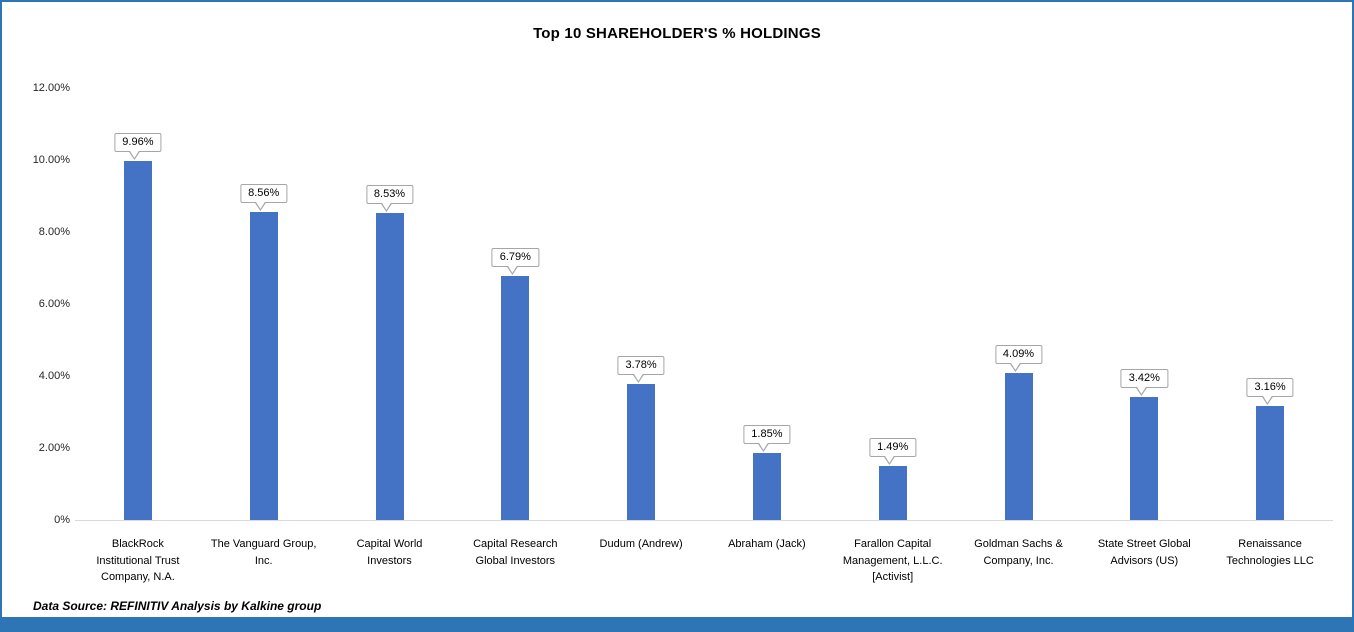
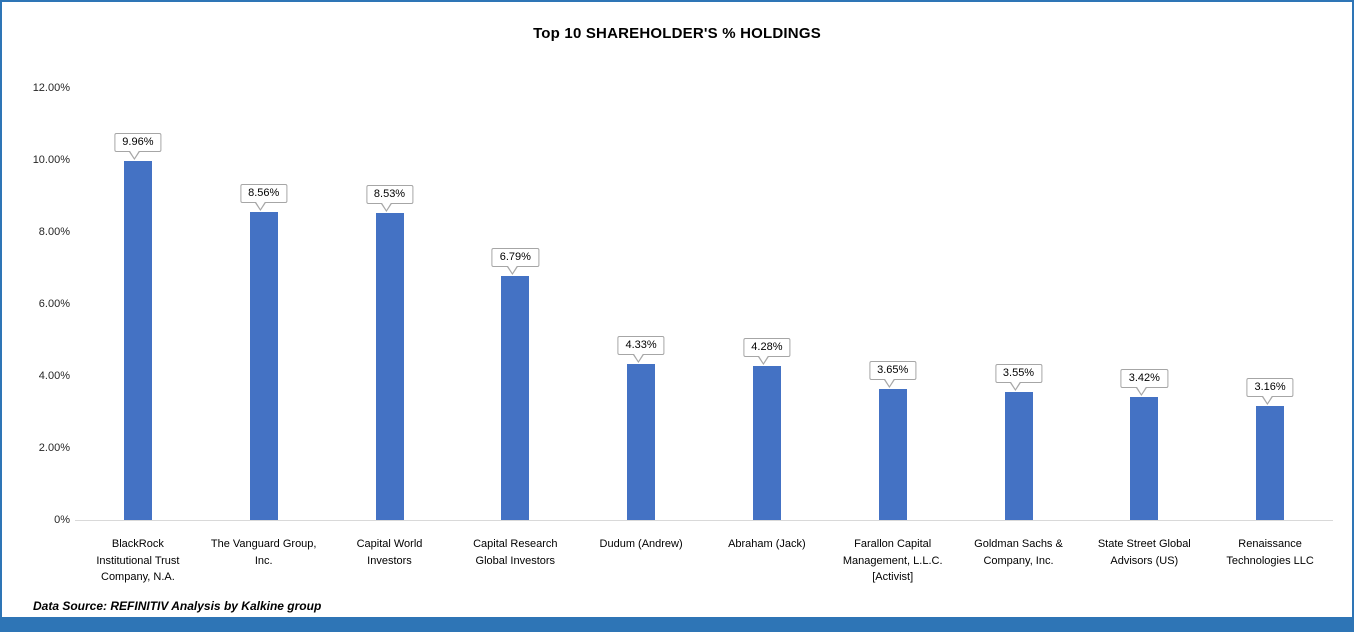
Dudum (Andrew): 3.78% -> 4.33%
Abraham (Jack): 1.85% -> 4.28%
Farallon Capital Management, L.L.C. [Activist]: 1.49% -> 3.65%
Goldman Sachs & Company, Inc.: 4.09% -> 3.55%
